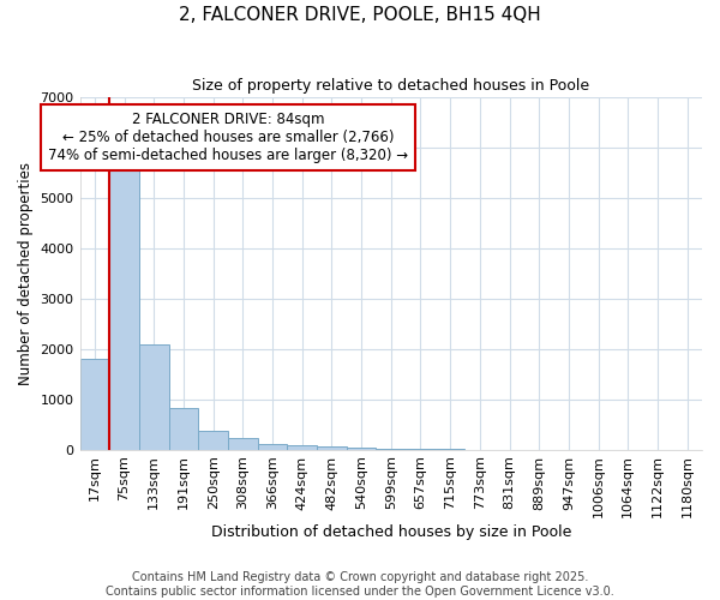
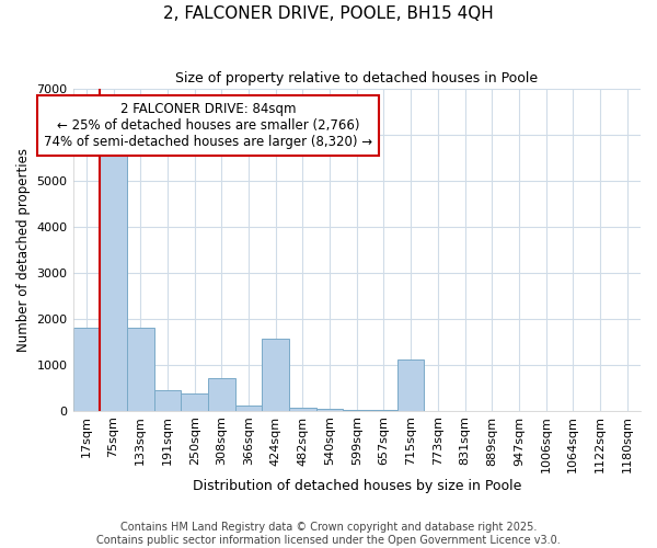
133sqm: 2080 -> 1800
191sqm: 830 -> 450
308sqm: 220 -> 700
424sqm: 80 -> 1550
715sqm: 0 -> 1100
